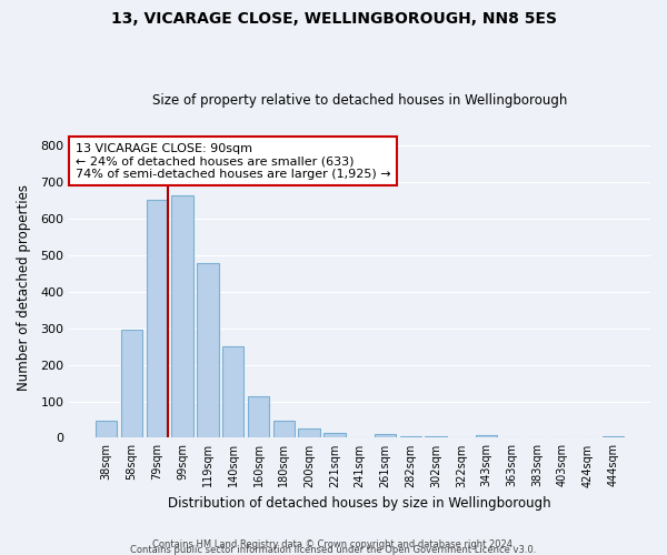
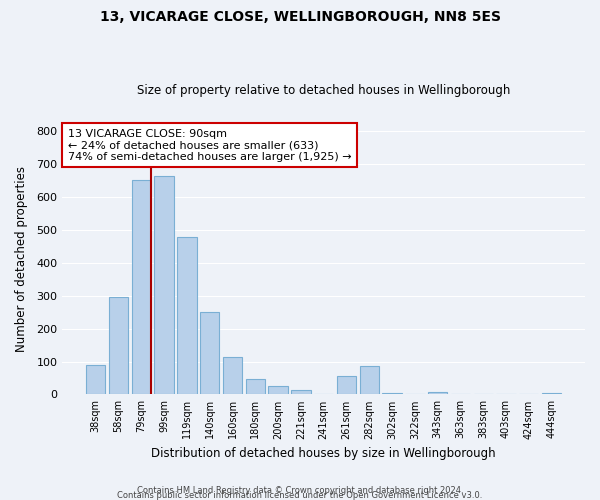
38sqm: 48 -> 90
261sqm: 10 -> 55
282sqm: 5 -> 85
